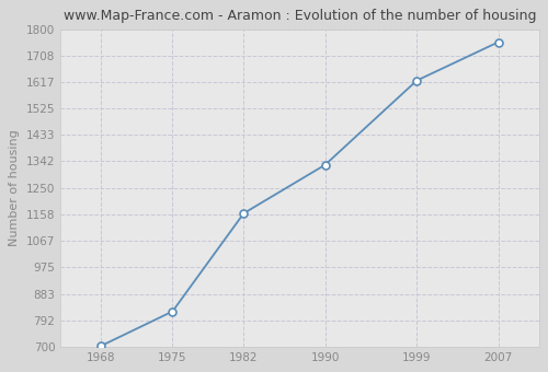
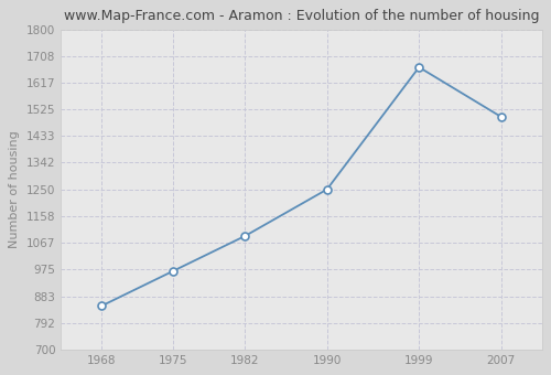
1968: 703 -> 850
1975: 822 -> 970
1982: 1162 -> 1090
1990: 1330 -> 1250
1999: 1622 -> 1670
2007: 1755 -> 1500
